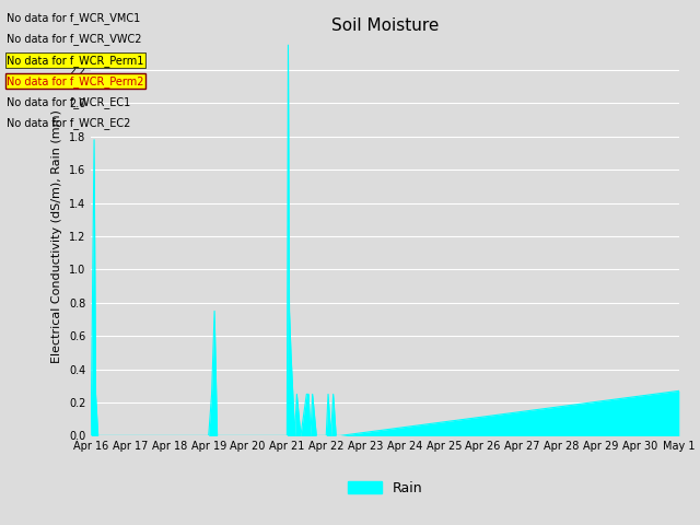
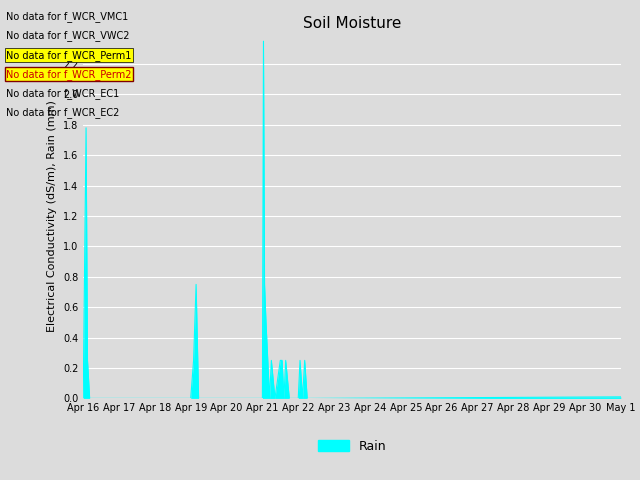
May 1: 0.27 -> 0.01
